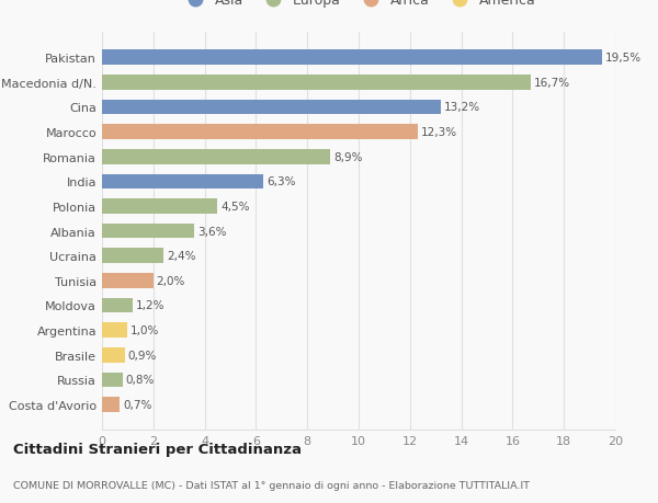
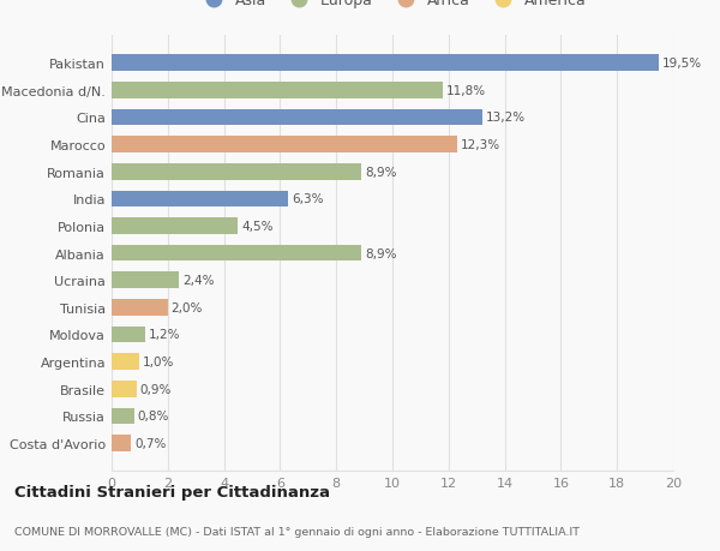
Macedonia d/N.: 16,7% -> 11,8%
Albania: 3,6% -> 8,9%
